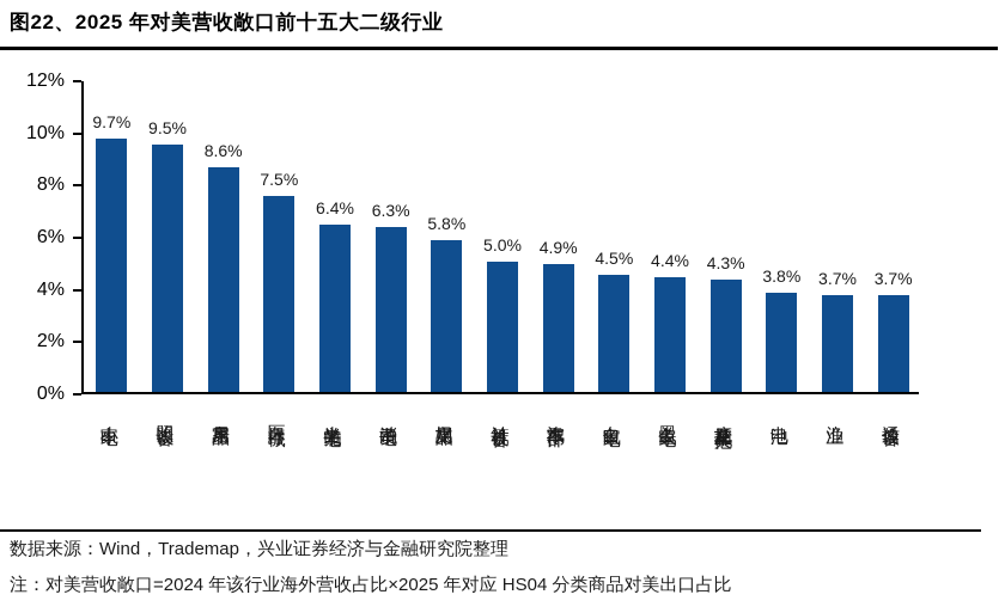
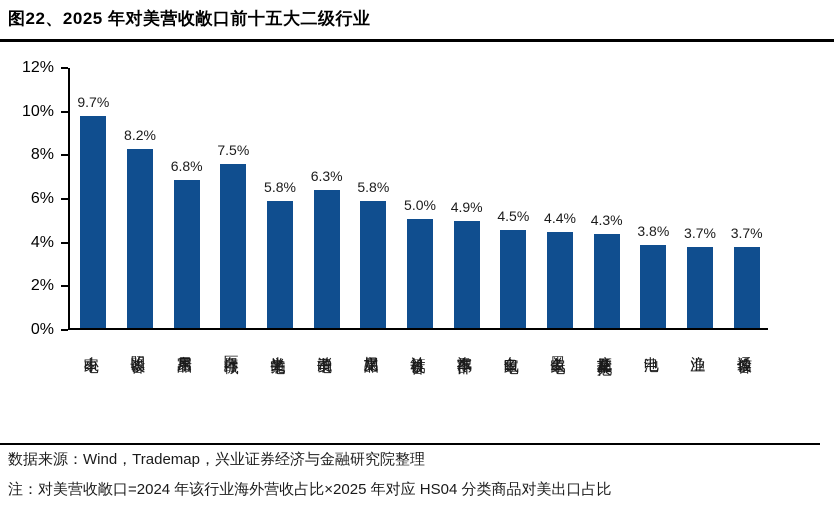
照明设备: 9.5% -> 8.2%
家居用品: 8.6% -> 6.8%
光学光电子: 6.4% -> 5.8%
